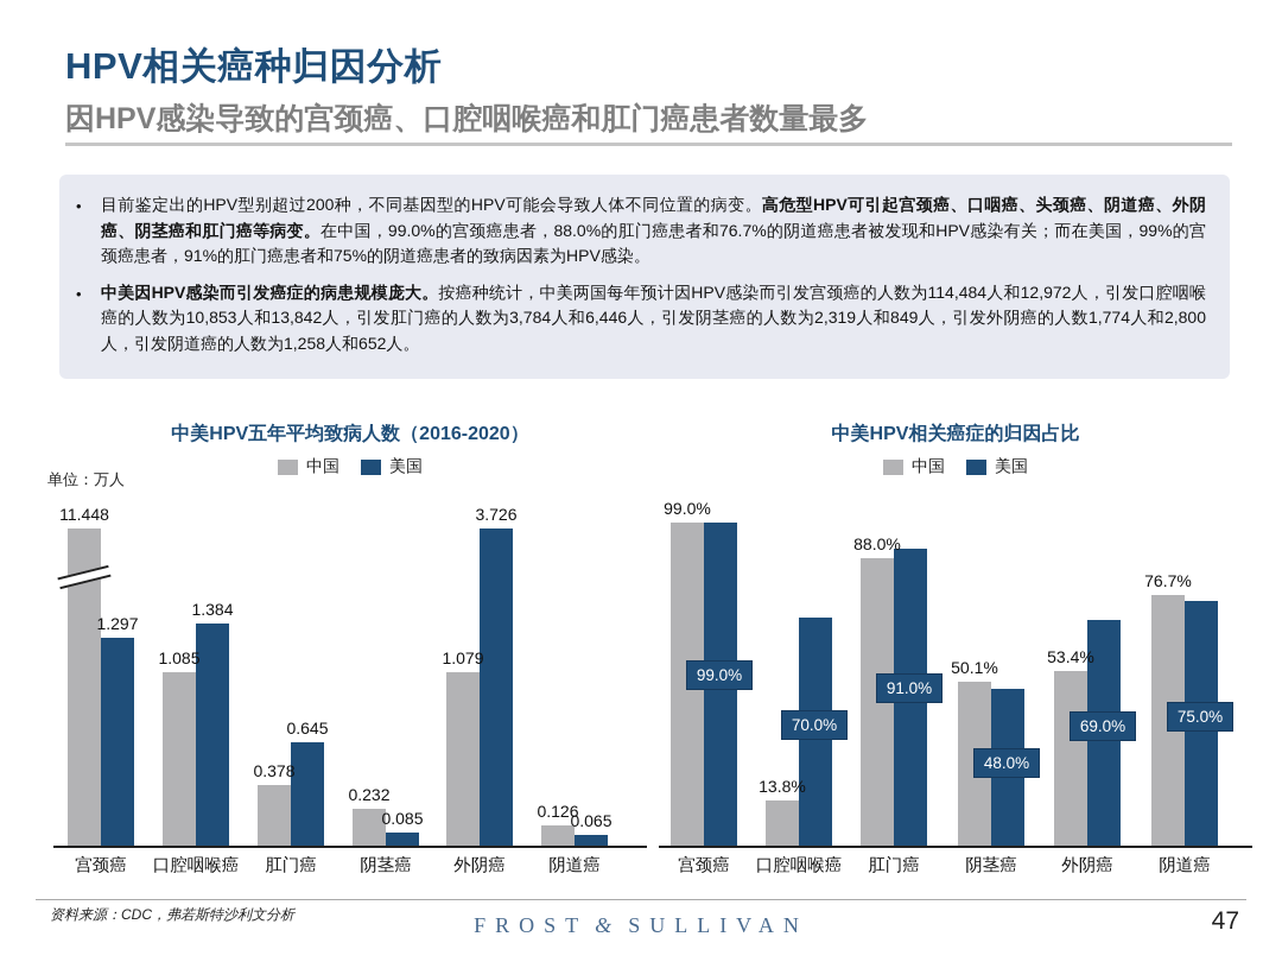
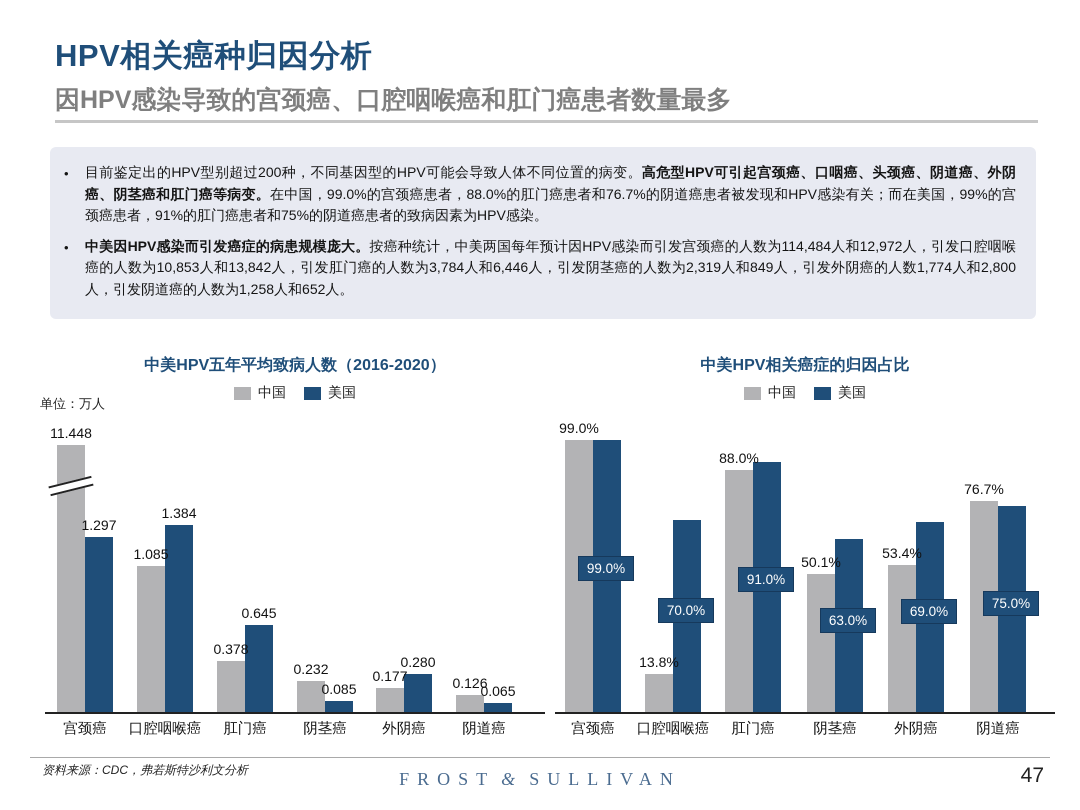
中美HPV五年平均致病人数（2016-2020）/中国/外阴癌: 1.079 -> 0.177
中美HPV五年平均致病人数（2016-2020）/美国/外阴癌: 3.726 -> 0.280
中美HPV相关癌症的归因占比/美国/阴茎癌: 48.0% -> 63.0%
